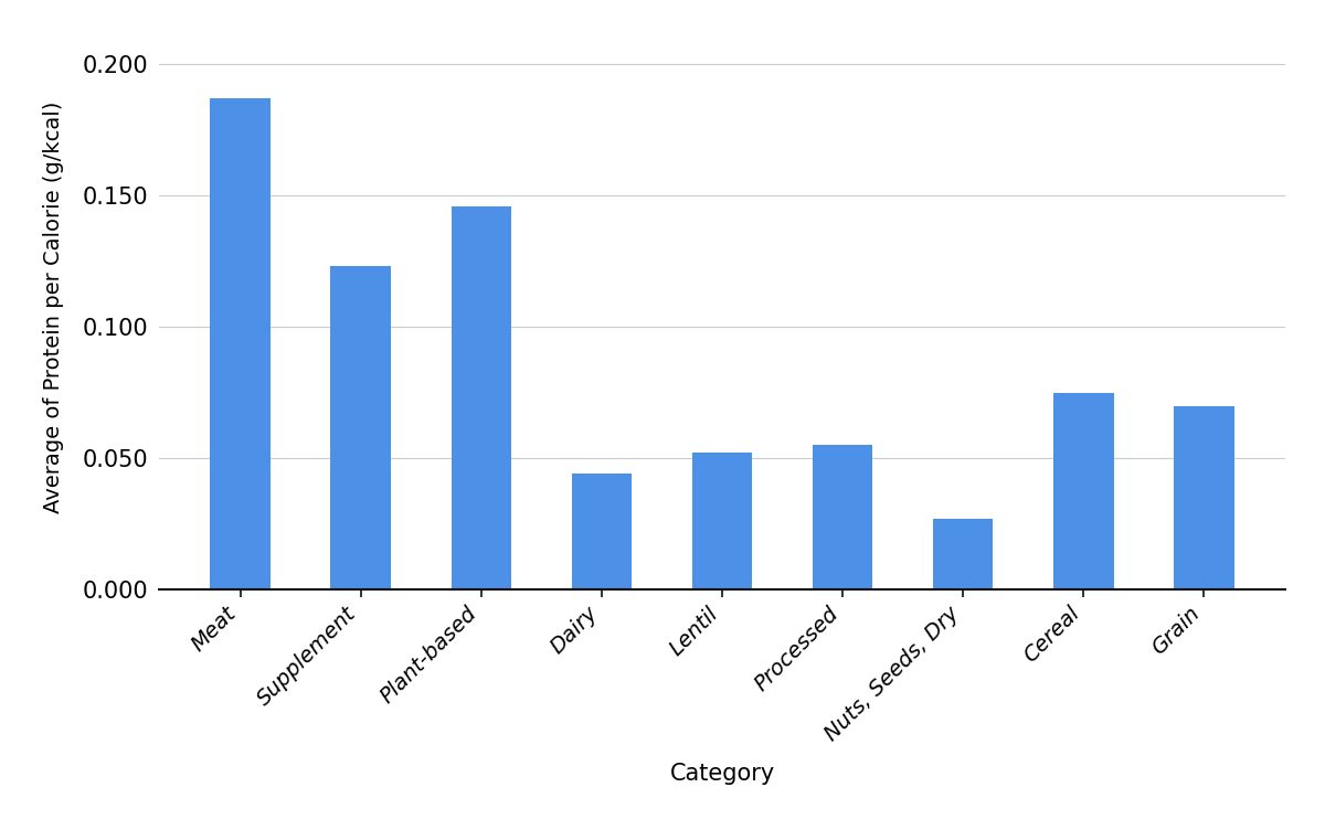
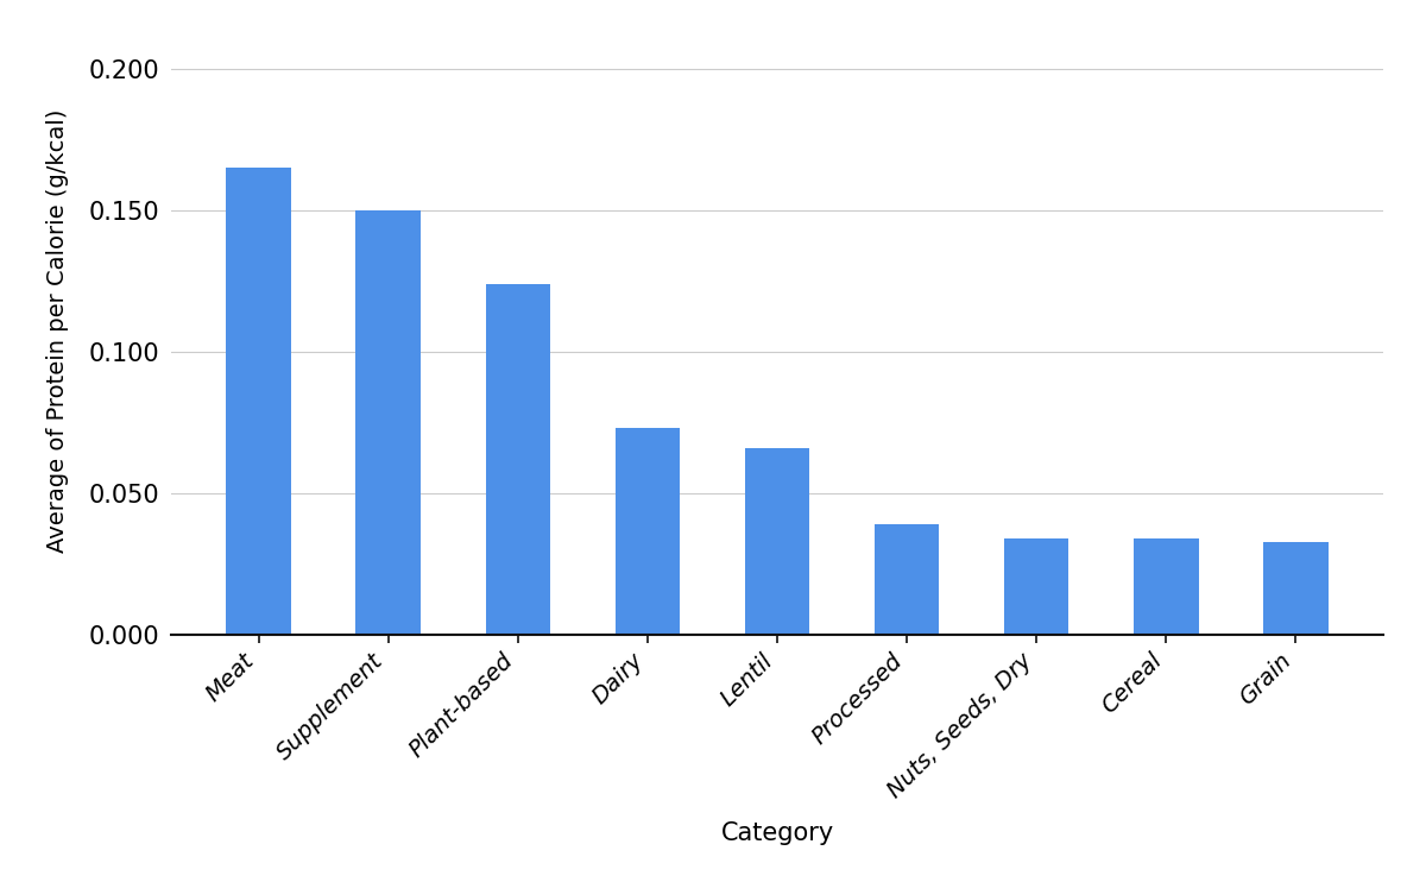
Meat: 0.187 -> 0.165
Supplement: 0.123 -> 0.150
Plant-based: 0.146 -> 0.124
Dairy: 0.044 -> 0.073
Lentil: 0.052 -> 0.066
Processed: 0.055 -> 0.039
Nuts, Seeds, Dry: 0.027 -> 0.034
Cereal: 0.075 -> 0.034
Grain: 0.070 -> 0.033
